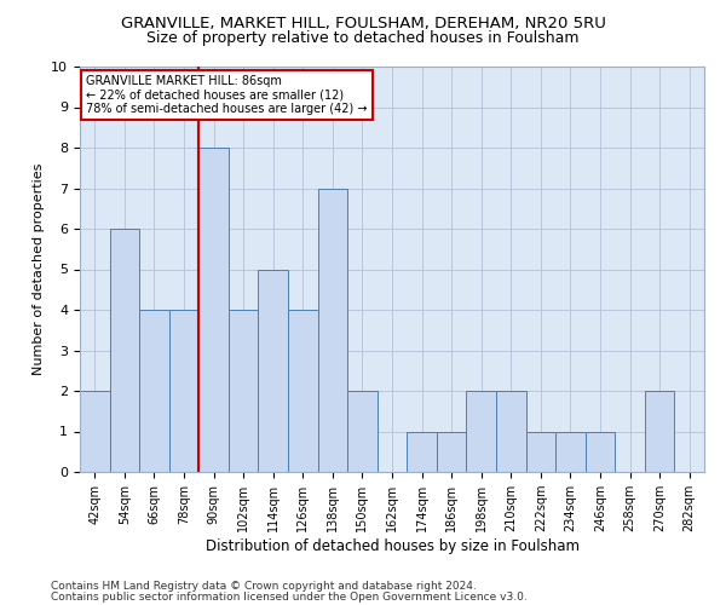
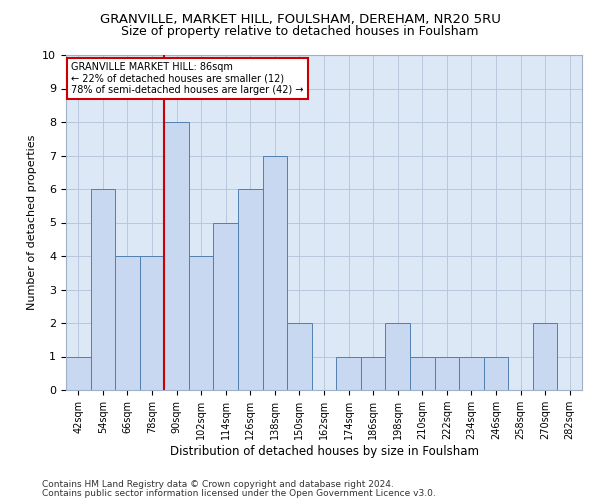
42sqm: 2 -> 1
126sqm: 4 -> 6
210sqm: 2 -> 1
